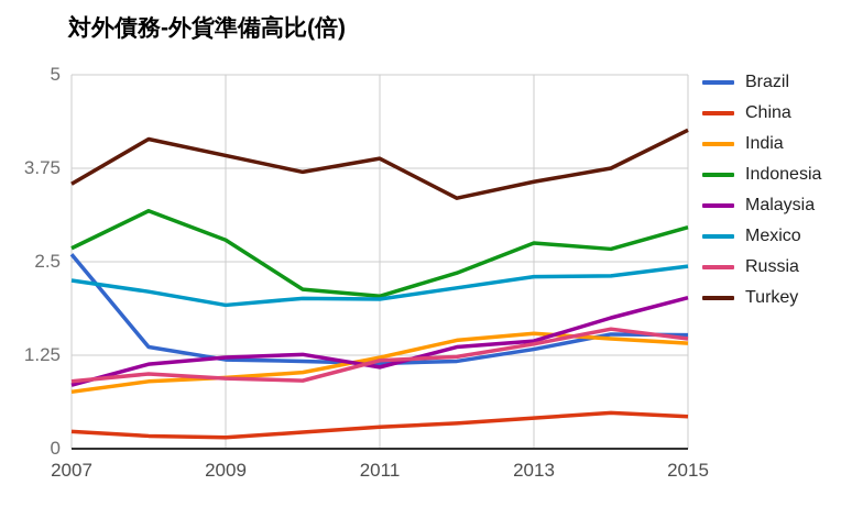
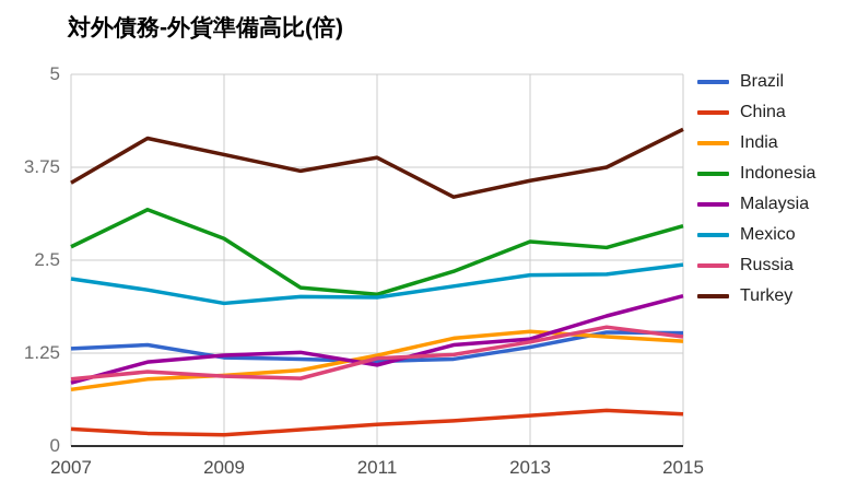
Brazil/2007: 2.6 -> 1.3
